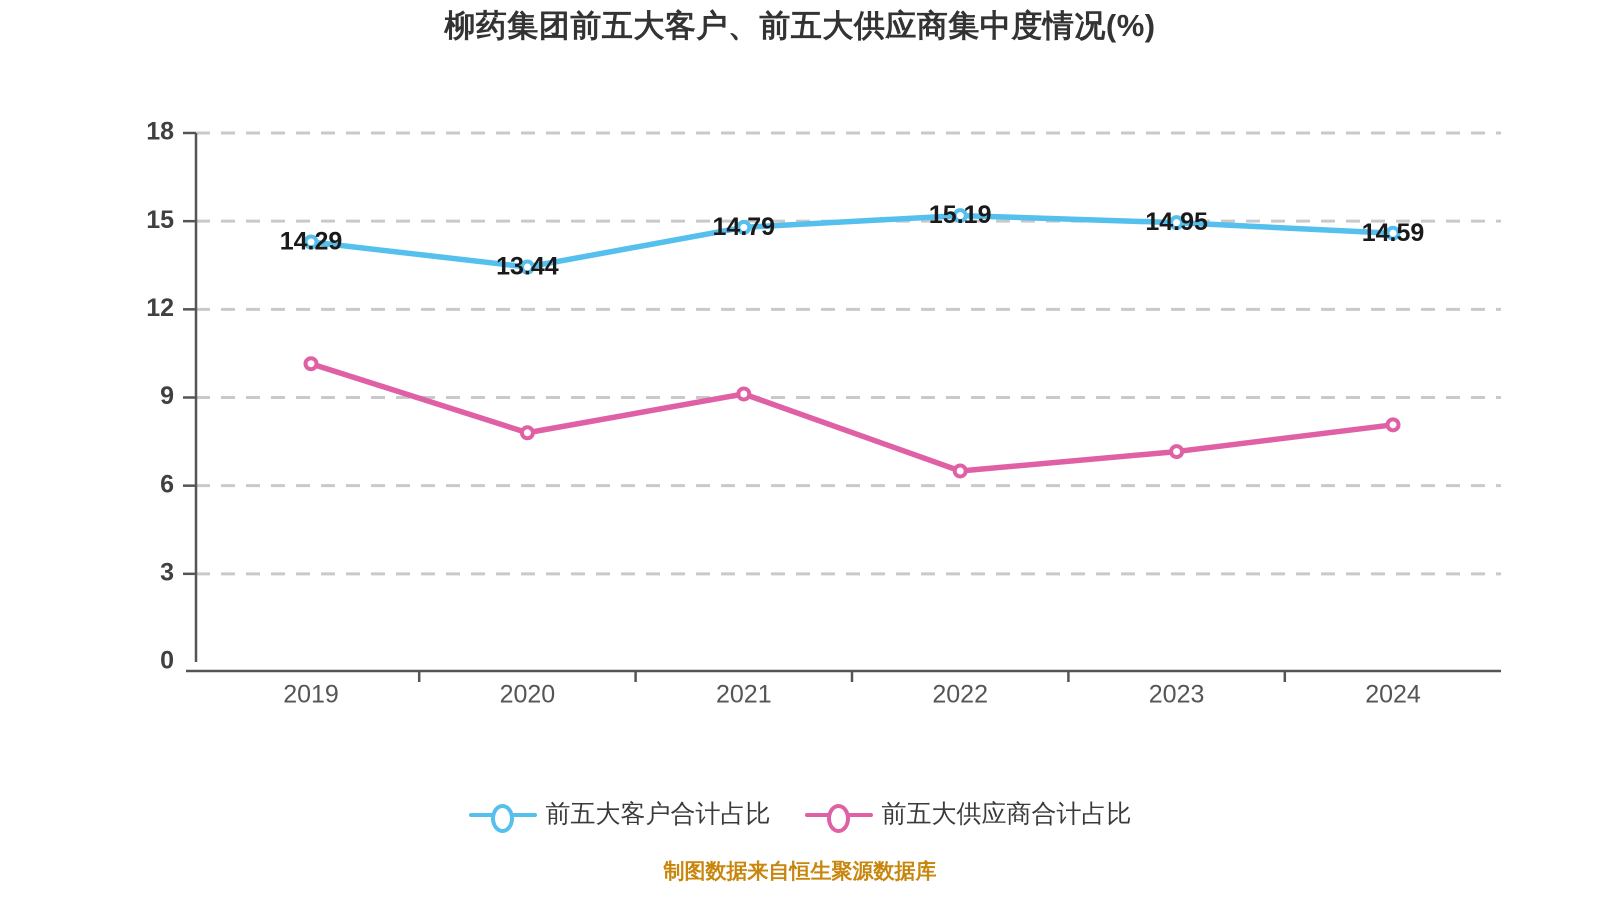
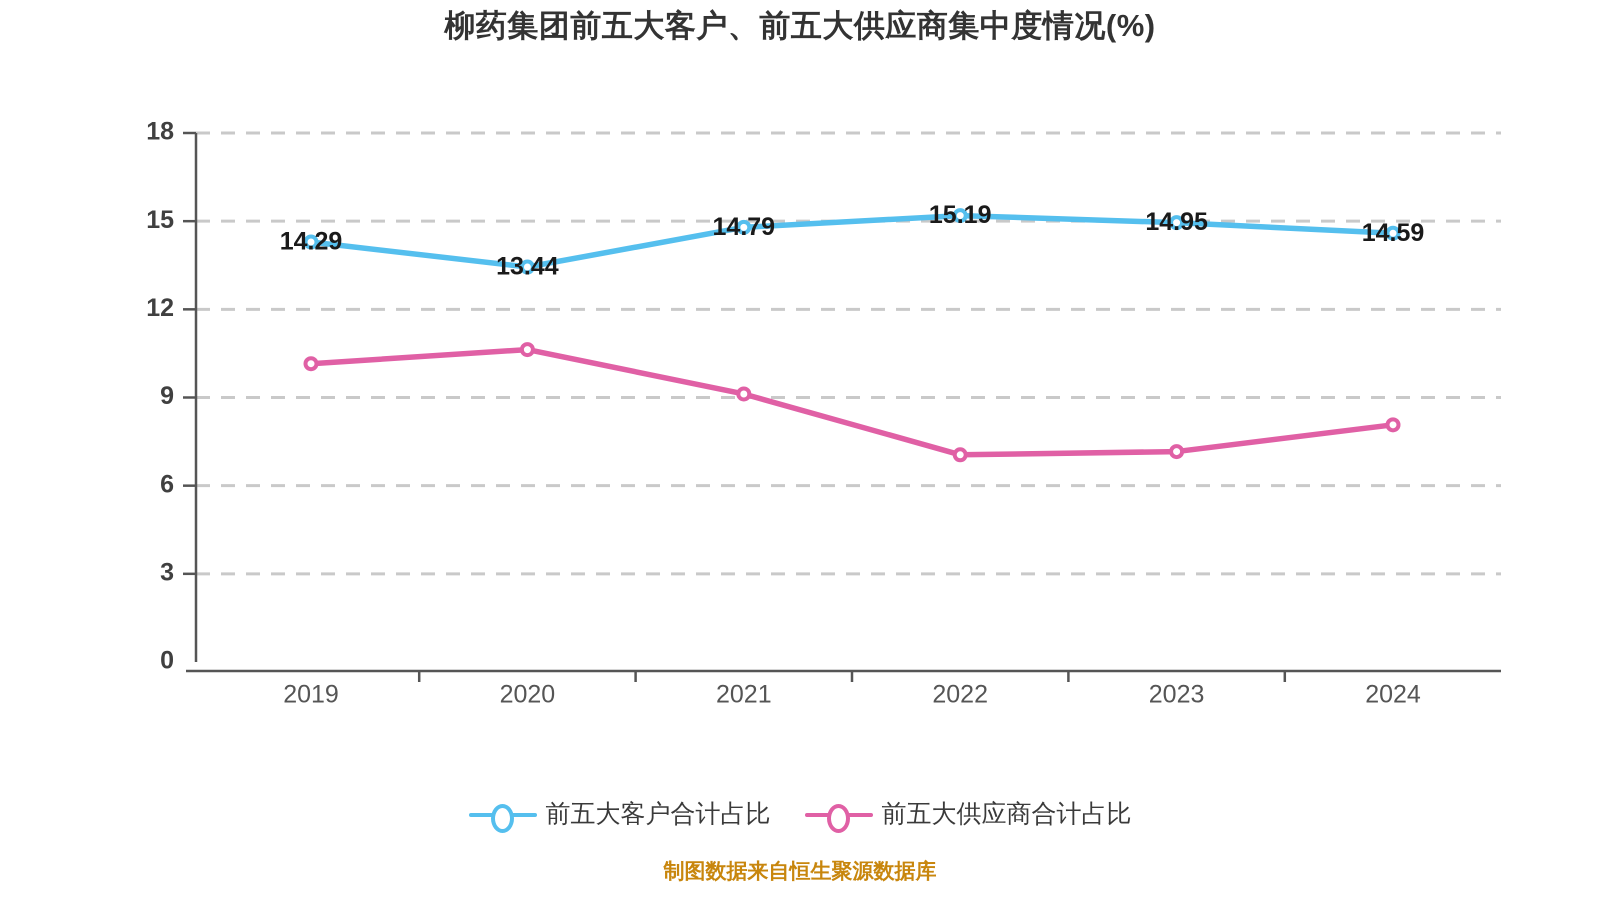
前五大供应商合计占比/2020: 7.8 -> 10.6
前五大供应商合计占比/2022: 6.5 -> 7.0
